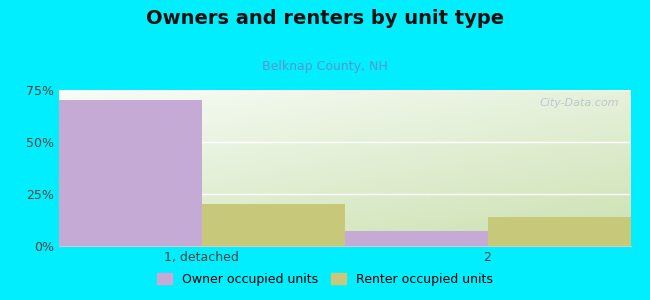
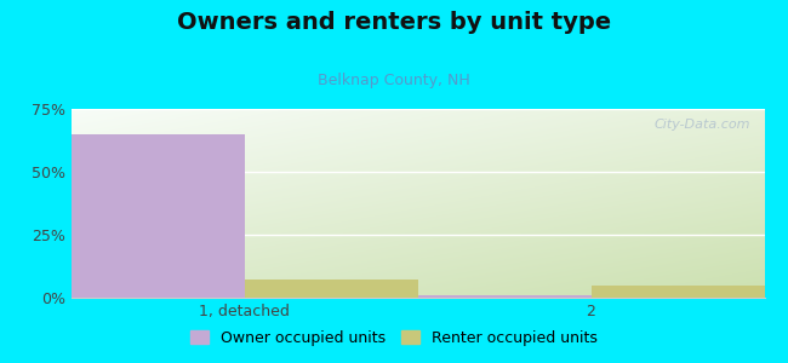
Owner occupied units/1, detached: 70% -> 65%
Renter occupied units/1, detached: 20% -> 7%
Owner occupied units/2: 7% -> 1%
Renter occupied units/2: 14% -> 5%
